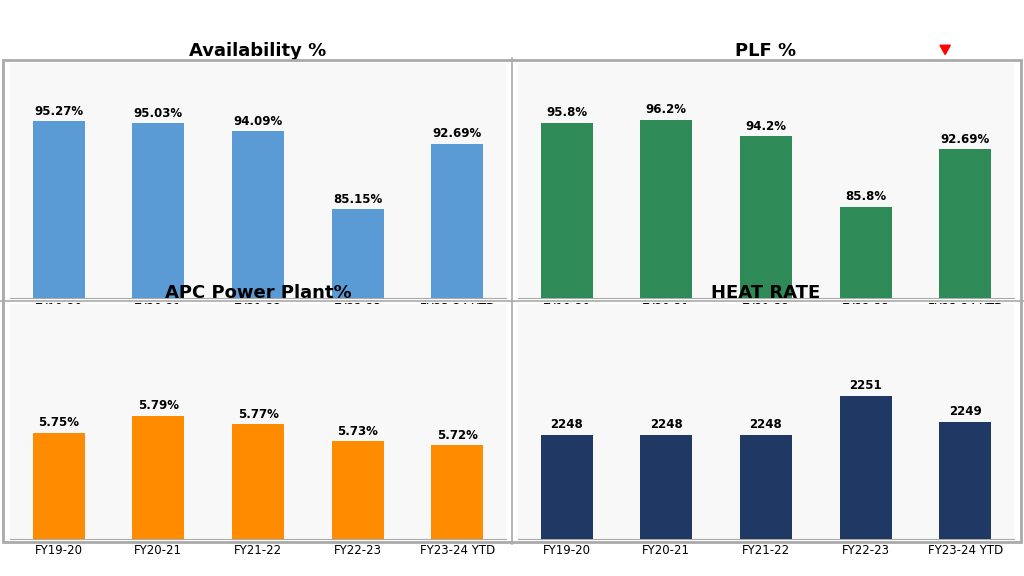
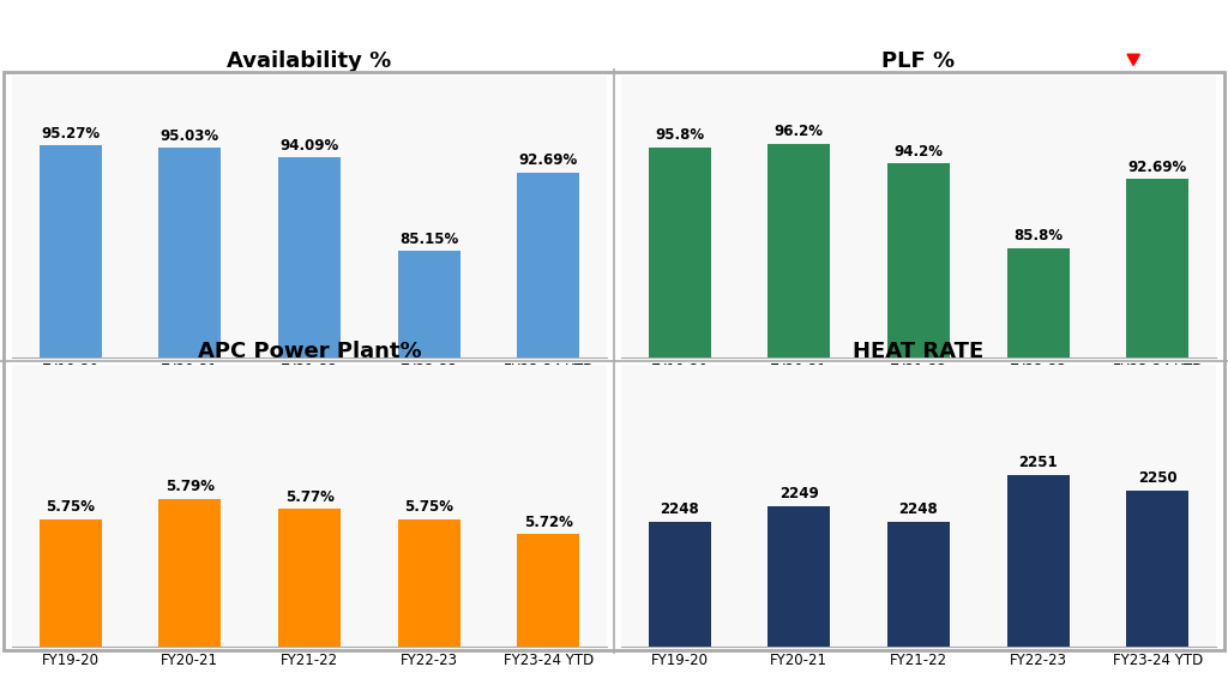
APC Power Plant%/FY22-23: 5.73% -> 5.75%
HEAT RATE/FY20-21: 2248 -> 2249
HEAT RATE/FY23-24 YTD: 2249 -> 2250
